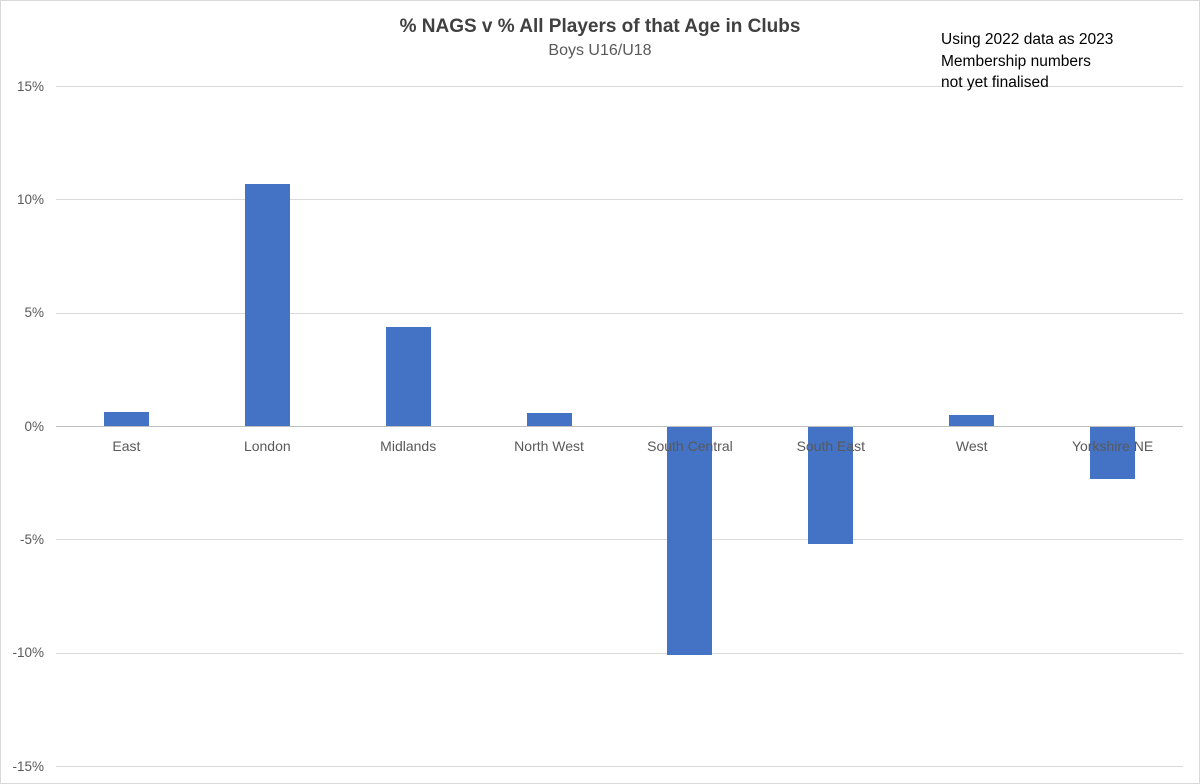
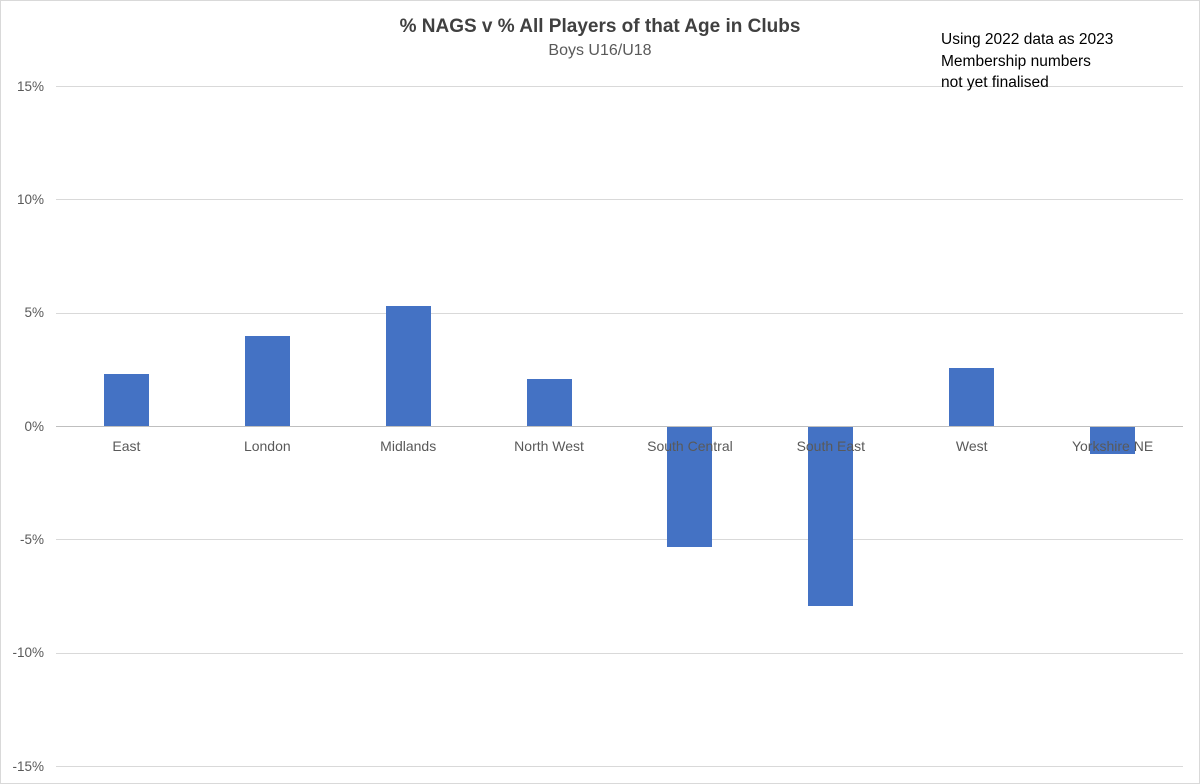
East: 0.7% -> 2.3%
London: 10.7% -> 4.0%
Midlands: 4.4% -> 5.3%
North West: 0.6% -> 2.1%
South Central: -10.1% -> -5.3%
South East: -5.2% -> -7.9%
West: 0.5% -> 2.6%
Yorkshire NE: -2.3% -> -1.2%
